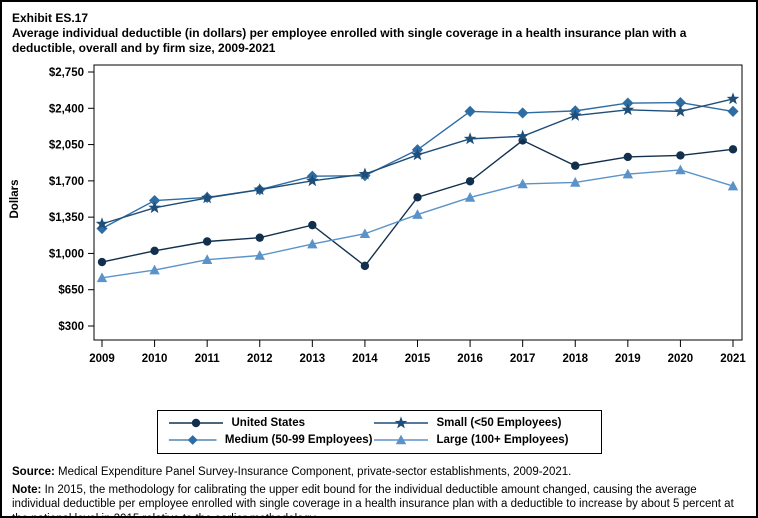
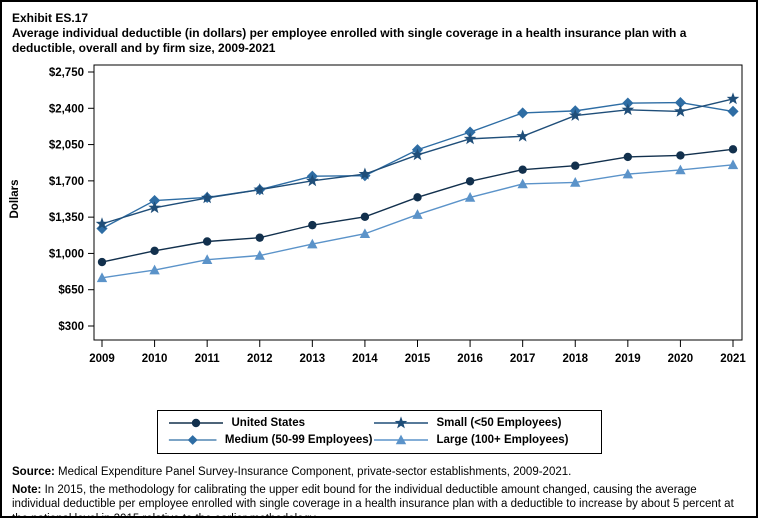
United States/2014: $880 -> $1350
Medium (50-99 Employees)/2016: $2370 -> $2170
United States/2017: $2090 -> $1810
Large (100+ Employees)/2021: $1650 -> $1860
